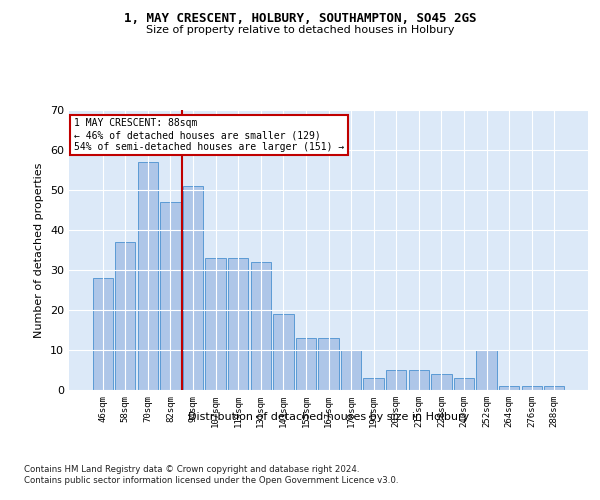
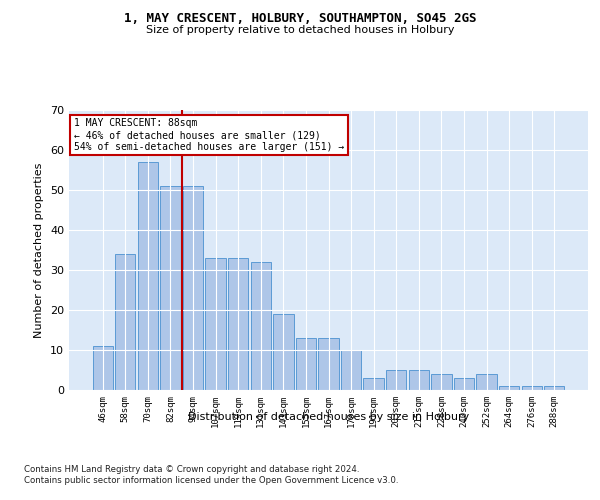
46sqm: 28 -> 11
58sqm: 37 -> 34
82sqm: 47 -> 51
252sqm: 10 -> 4
